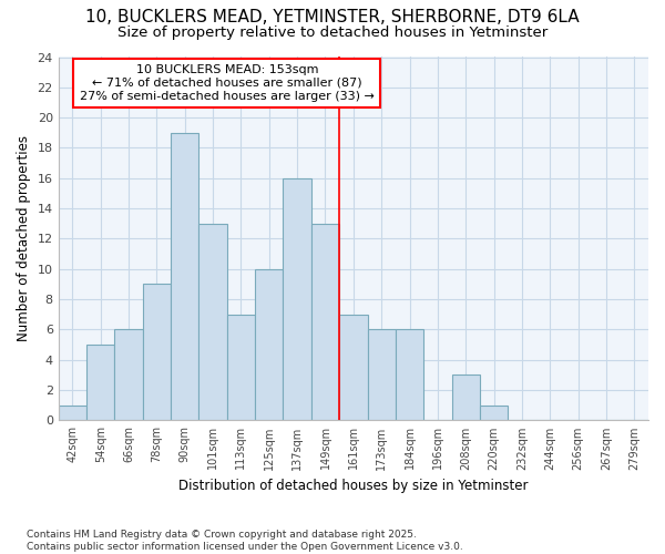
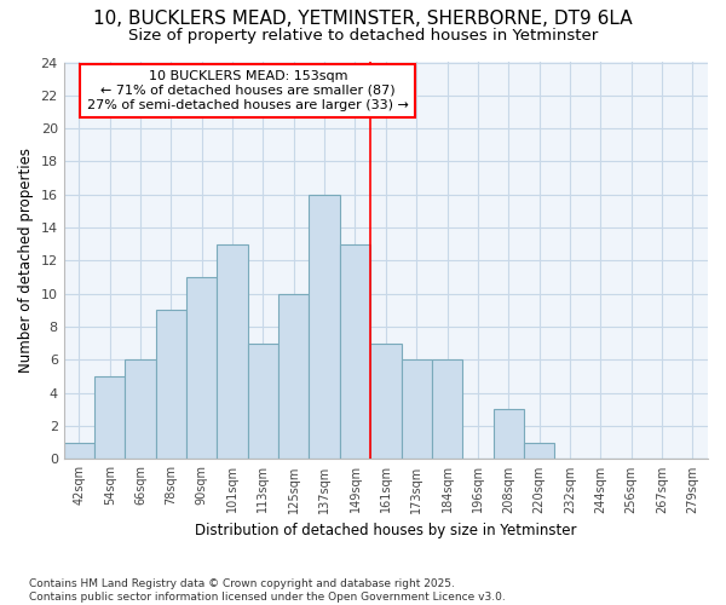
90sqm: 19 -> 11
